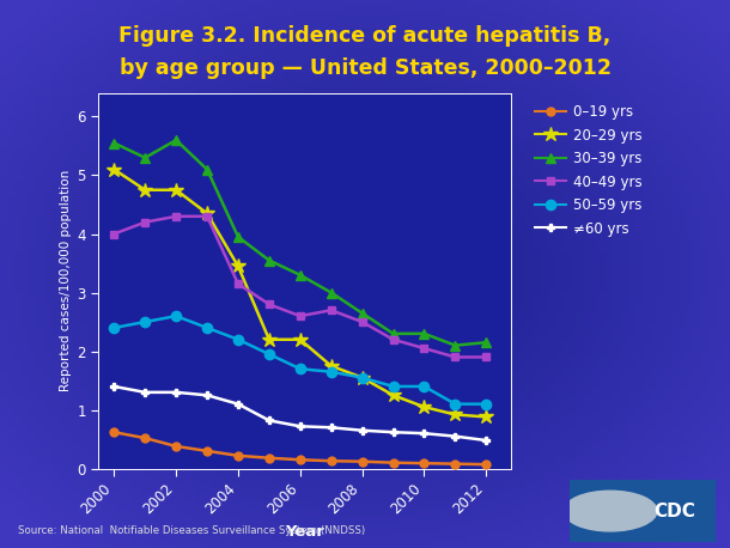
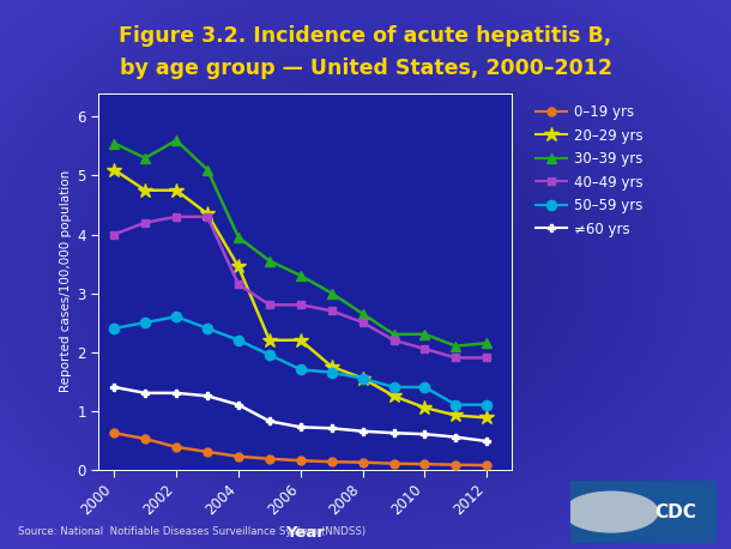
40–49 yrs/2006: 2.60 -> 2.80
